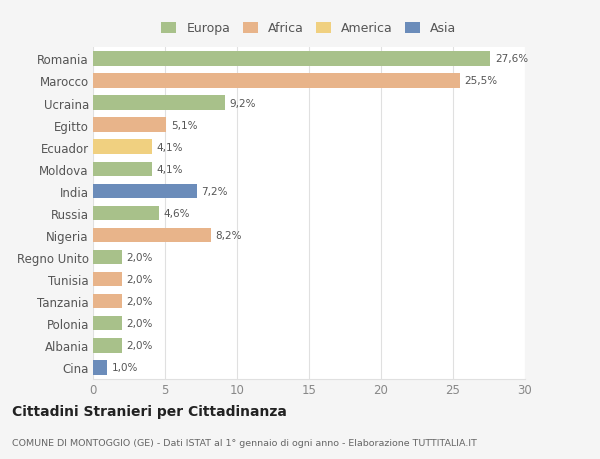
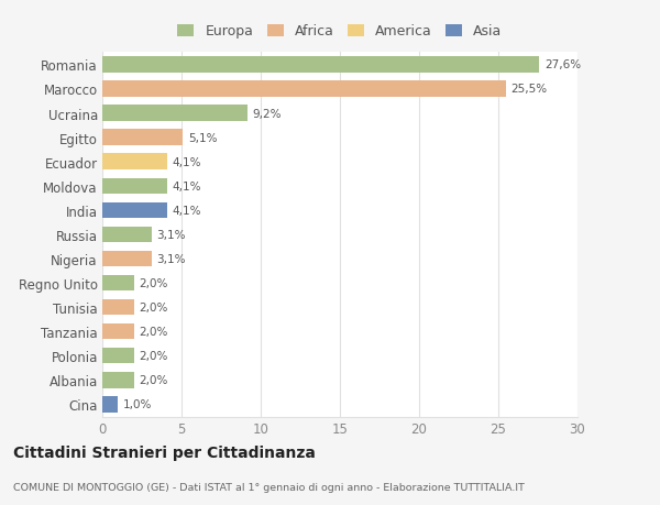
India: 7,2% -> 4,1%
Russia: 4,6% -> 3,1%
Nigeria: 8,2% -> 3,1%
